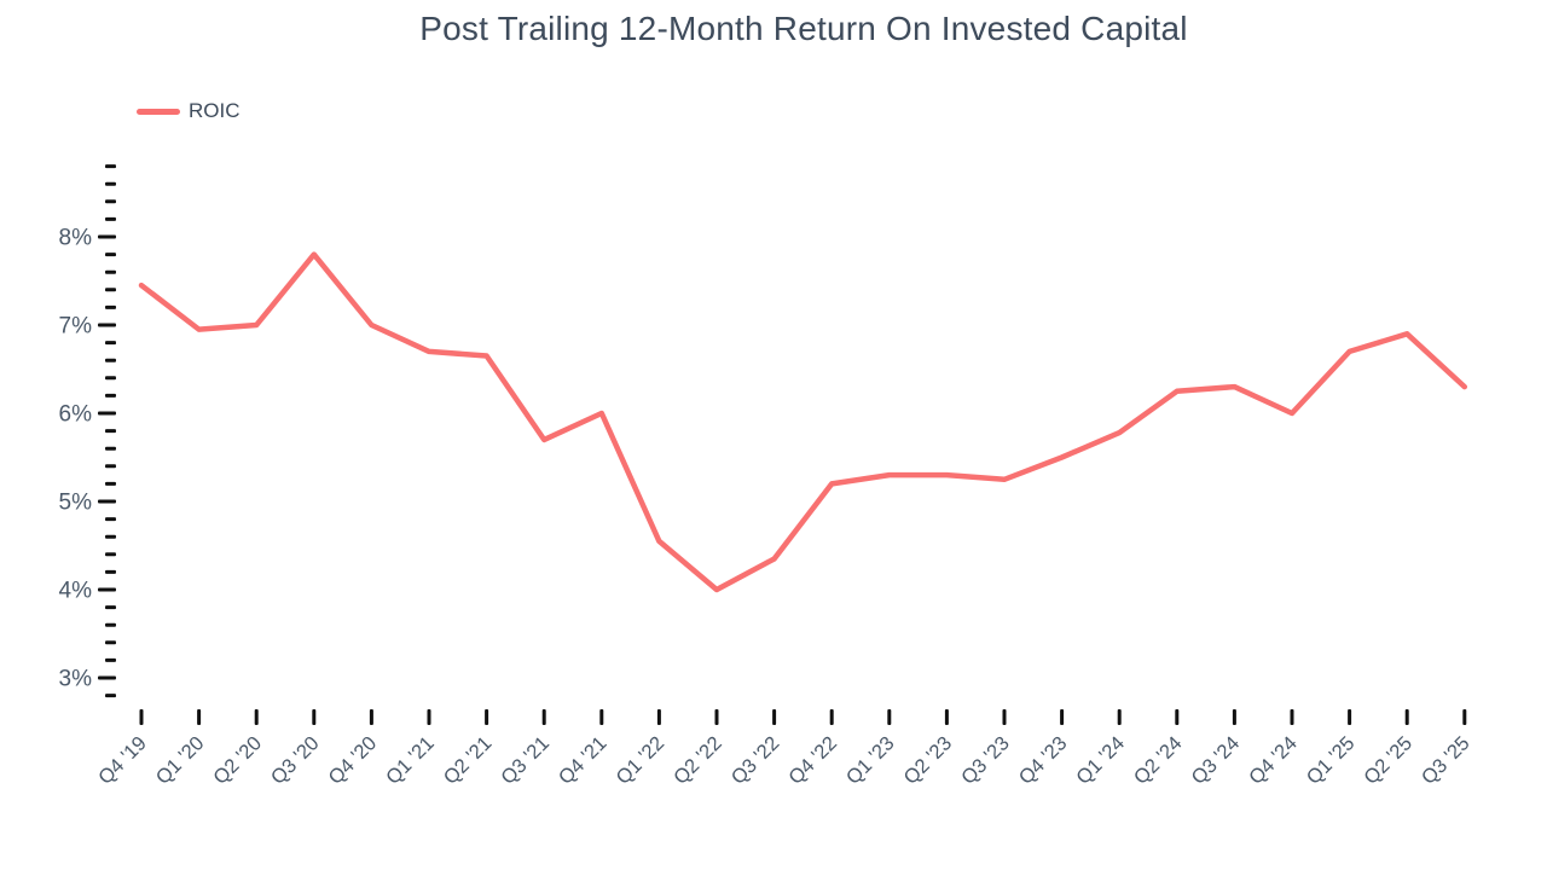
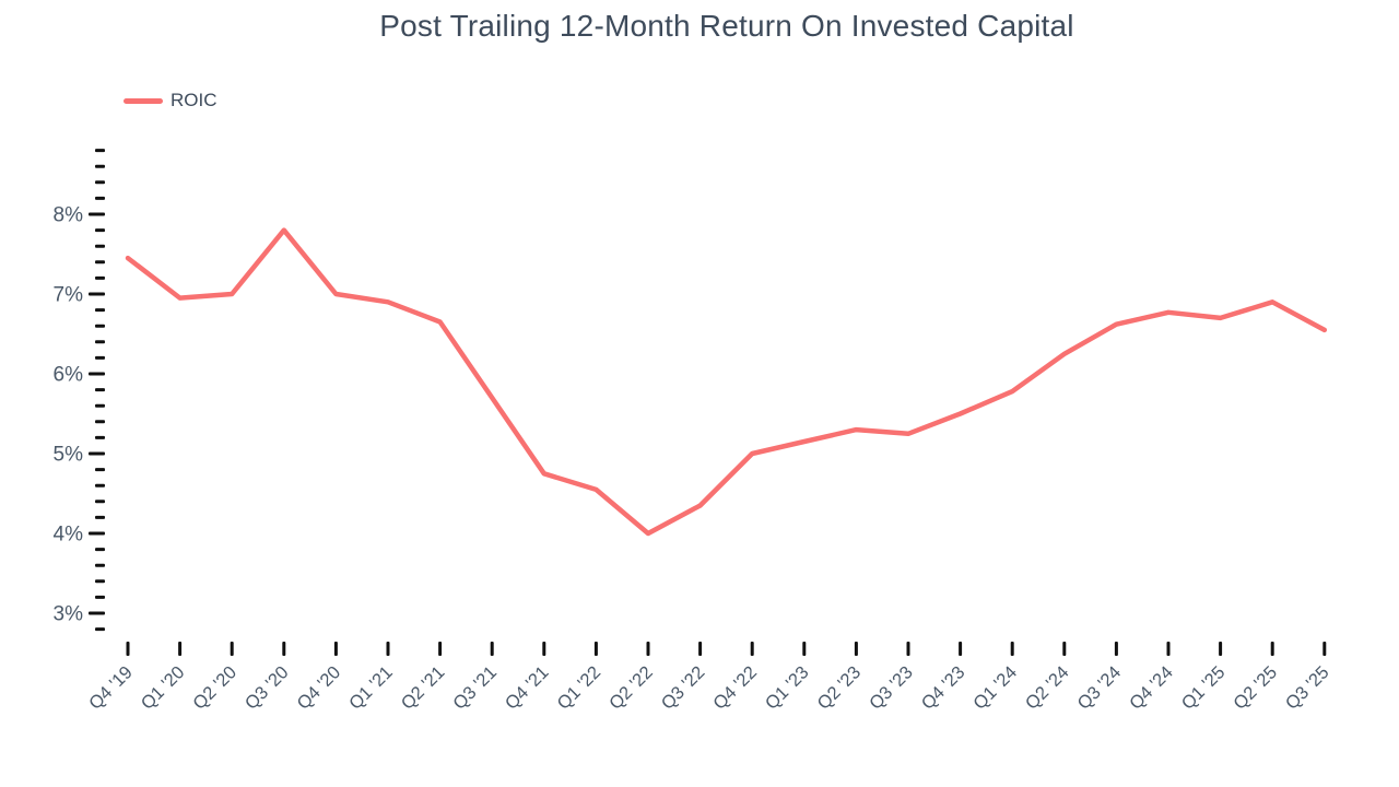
Q1 '21: 6.7% -> 6.9%
Q4 '21: 6.0% -> 4.8%
Q4 '22: 5.2% -> 5.0%
Q1 '23: 5.3% -> 5.2%
Q3 '24: 6.3% -> 6.6%
Q4 '24: 6.0% -> 6.8%
Q3 '25: 6.3% -> 6.5%
